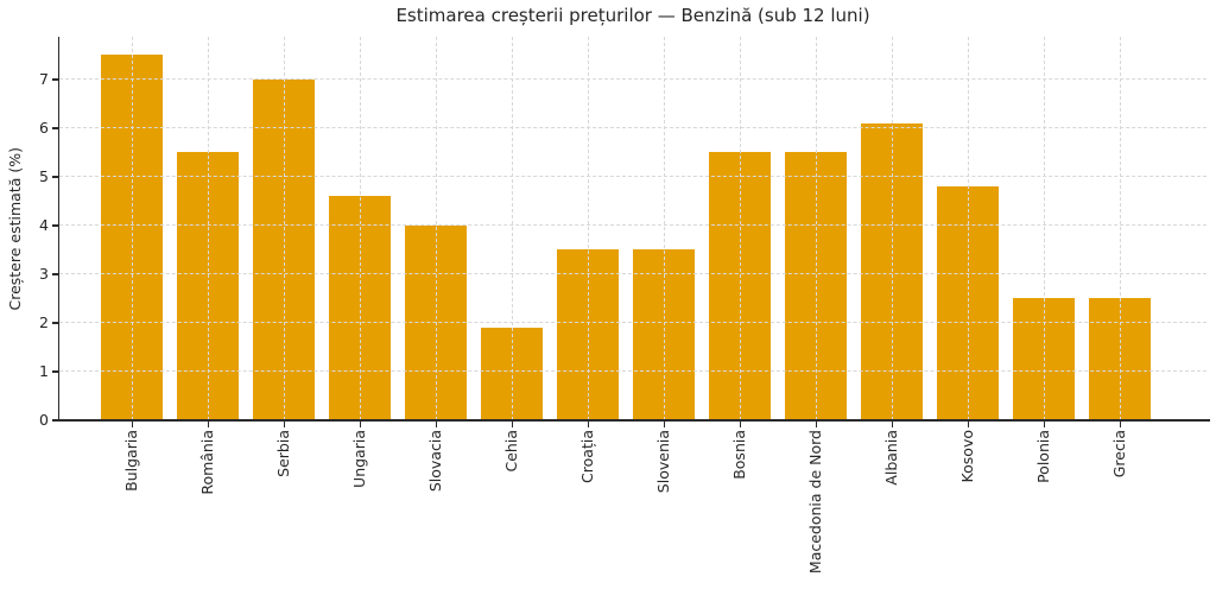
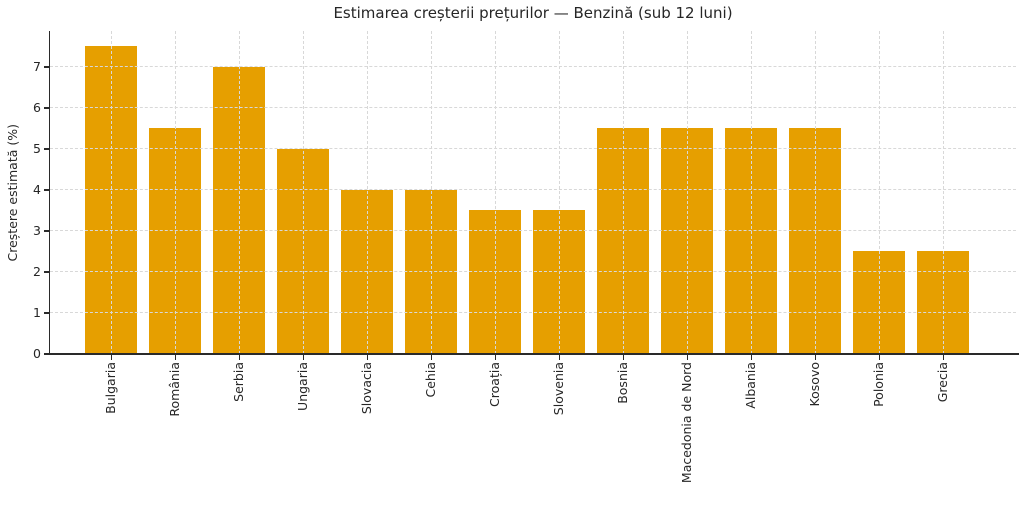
Ungaria: 4.6 -> 5.0
Cehia: 1.9 -> 4.0
Albania: 6.1 -> 5.5
Kosovo: 4.8 -> 5.5
